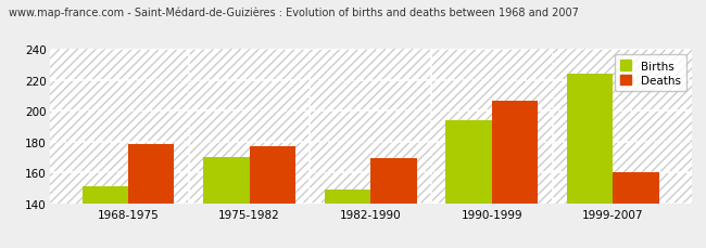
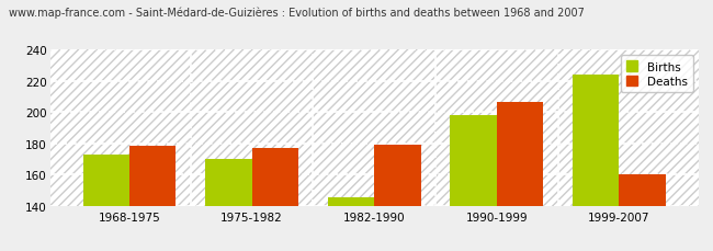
Births/1968-1975: 151 -> 173
Births/1982-1990: 149 -> 145
Deaths/1982-1990: 169 -> 179
Births/1990-1999: 194 -> 198
